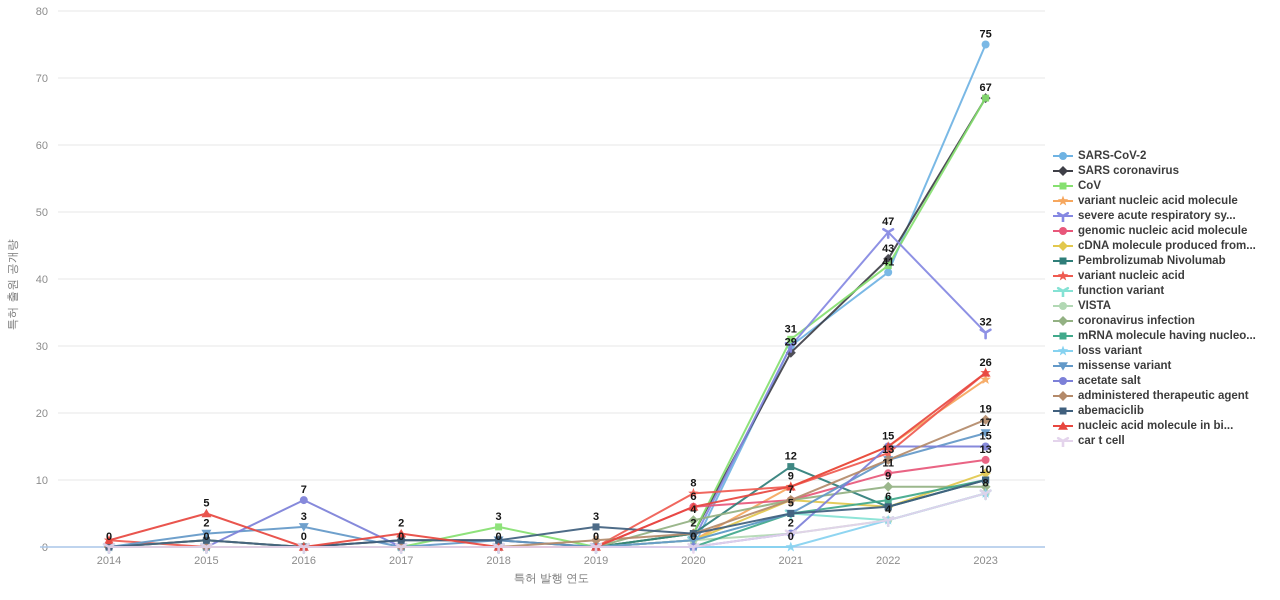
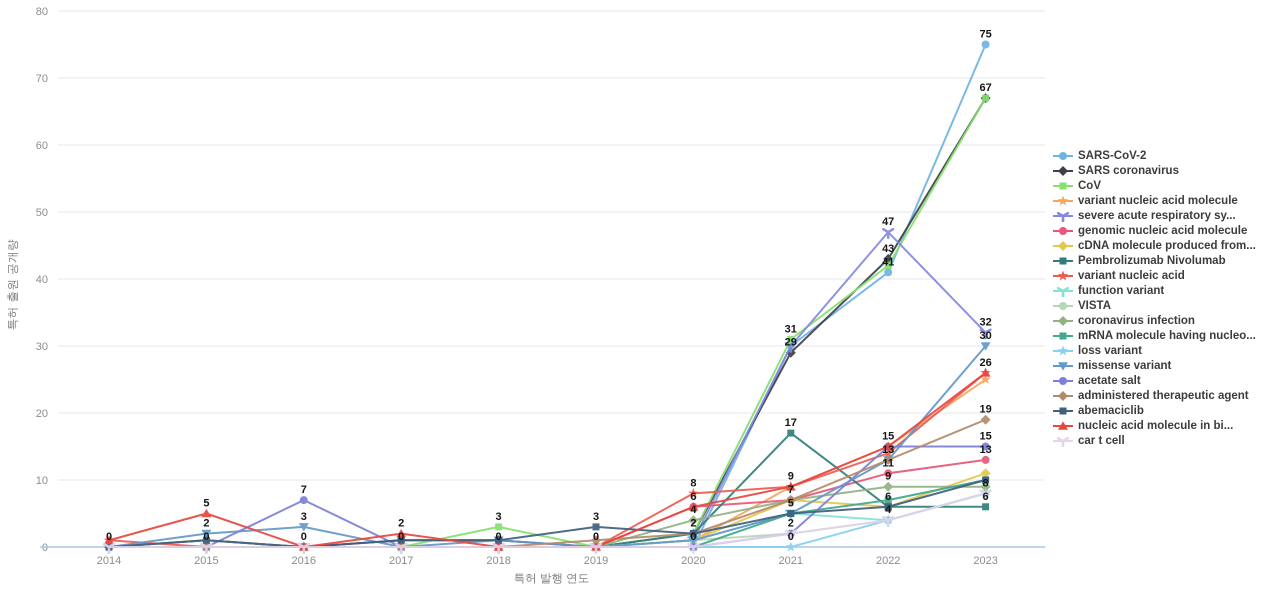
Pembrolizumab Nivolumab/2021: 12 -> 17
Pembrolizumab Nivolumab/2023: 10 -> 6
missense variant/2023: 17 -> 30
